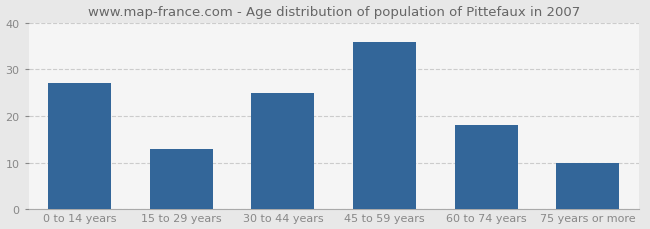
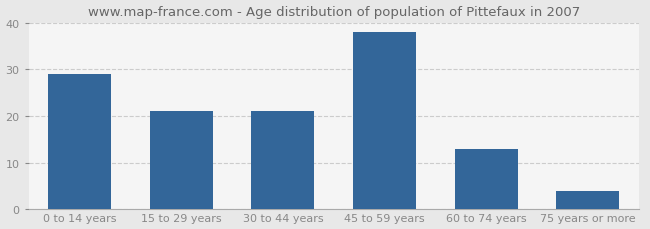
0 to 14 years: 27 -> 29
15 to 29 years: 13 -> 21
30 to 44 years: 25 -> 21
45 to 59 years: 36 -> 38
60 to 74 years: 18 -> 13
75 years or more: 10 -> 4
